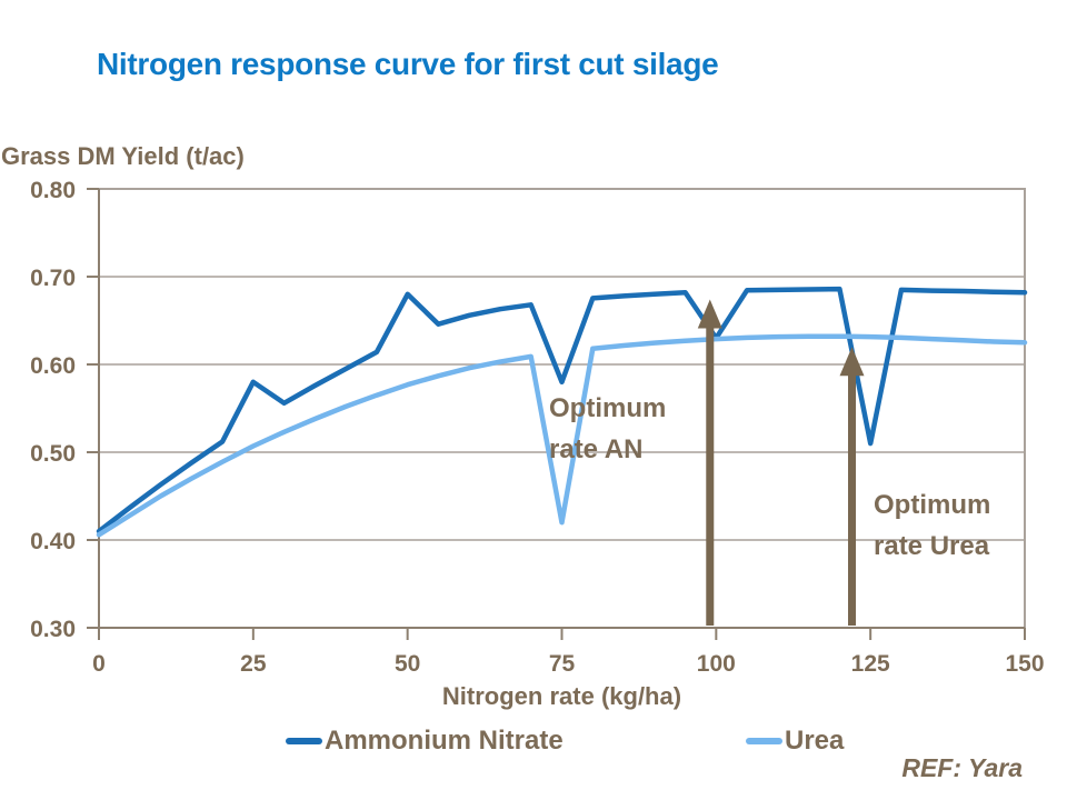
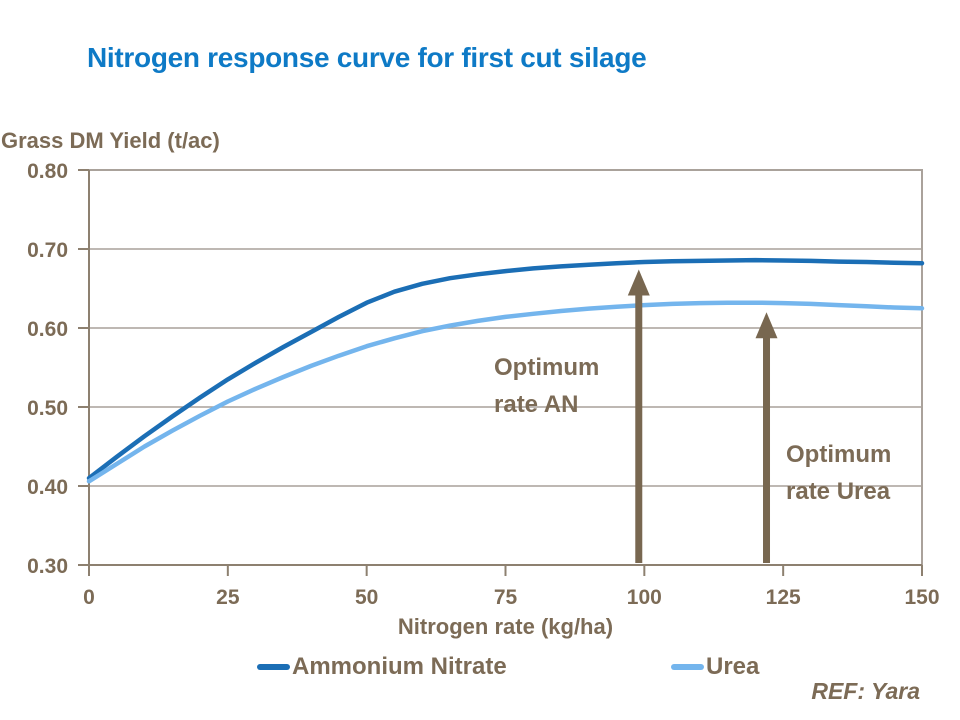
Ammonium Nitrate/25: 0.58 -> 0.54
Ammonium Nitrate/50: 0.68 -> 0.63
Ammonium Nitrate/75: 0.58 -> 0.67
Urea/75: 0.42 -> 0.61
Ammonium Nitrate/100: 0.63 -> 0.68
Ammonium Nitrate/125: 0.51 -> 0.69
